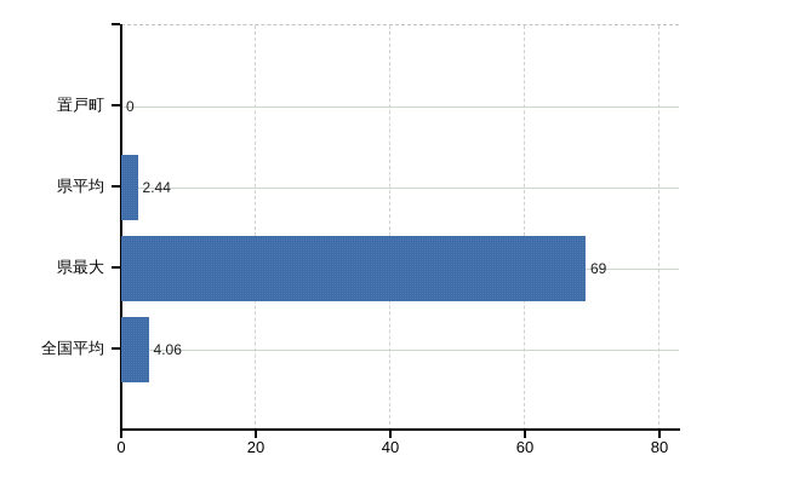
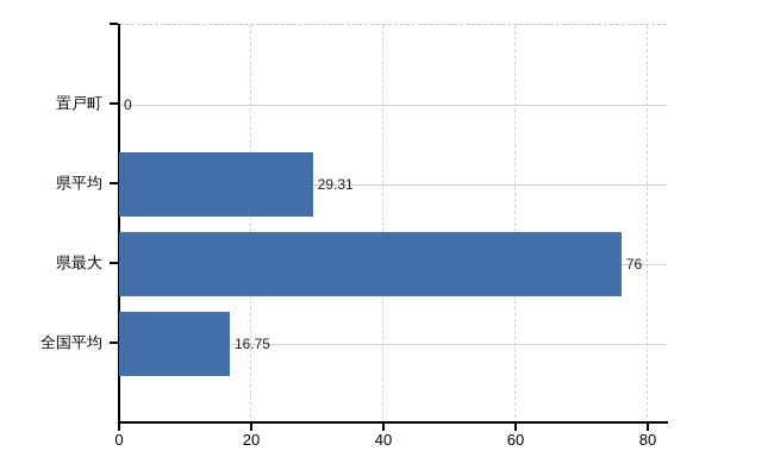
県平均: 2.44 -> 29.31
県最大: 69 -> 76
全国平均: 4.06 -> 16.75
